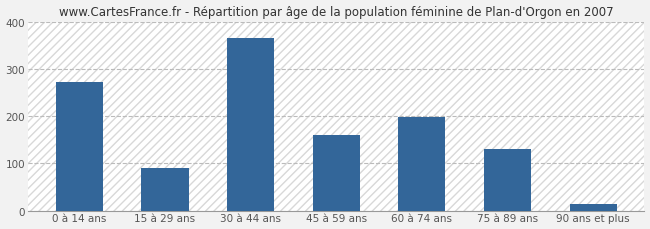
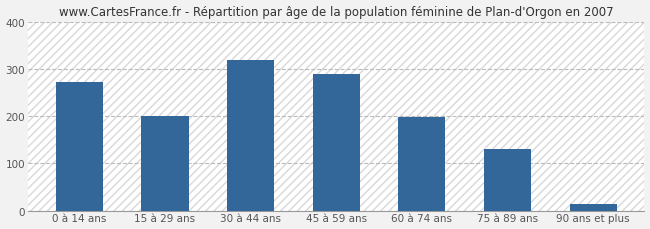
15 à 29 ans: 90 -> 201
30 à 44 ans: 365 -> 318
45 à 59 ans: 160 -> 288
